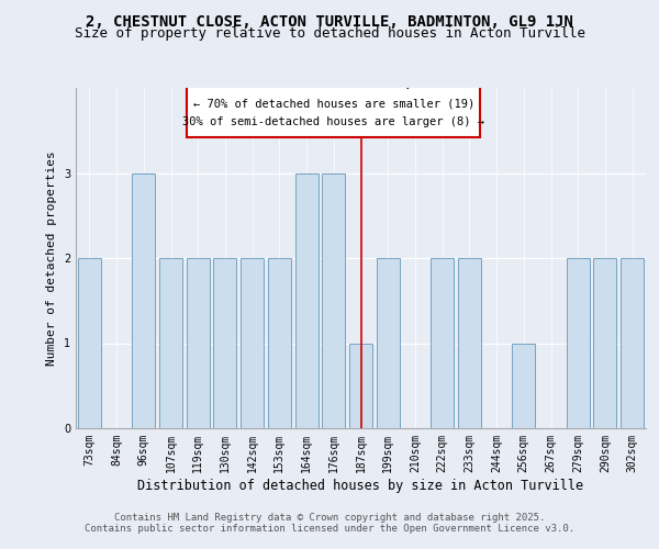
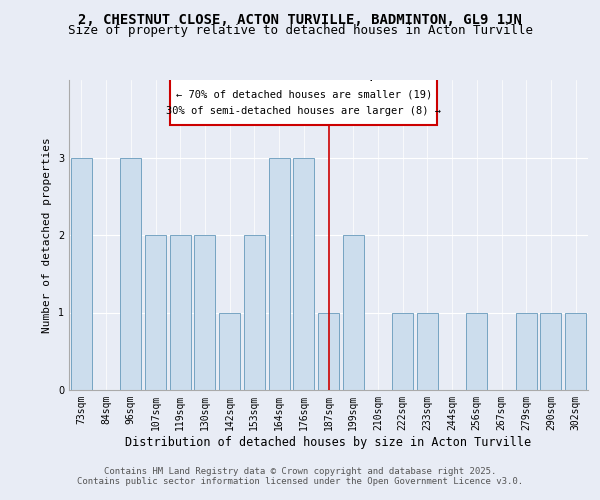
73sqm: 2 -> 3
142sqm: 2 -> 1
222sqm: 2 -> 1
233sqm: 2 -> 1
279sqm: 2 -> 1
290sqm: 2 -> 1
302sqm: 2 -> 1
